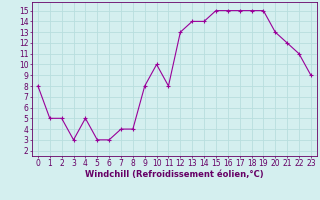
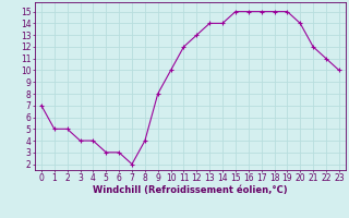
0: 8 -> 7
3: 3 -> 4
4: 5 -> 4
7: 4 -> 2
11: 8 -> 12
20: 13 -> 14
23: 9 -> 10
